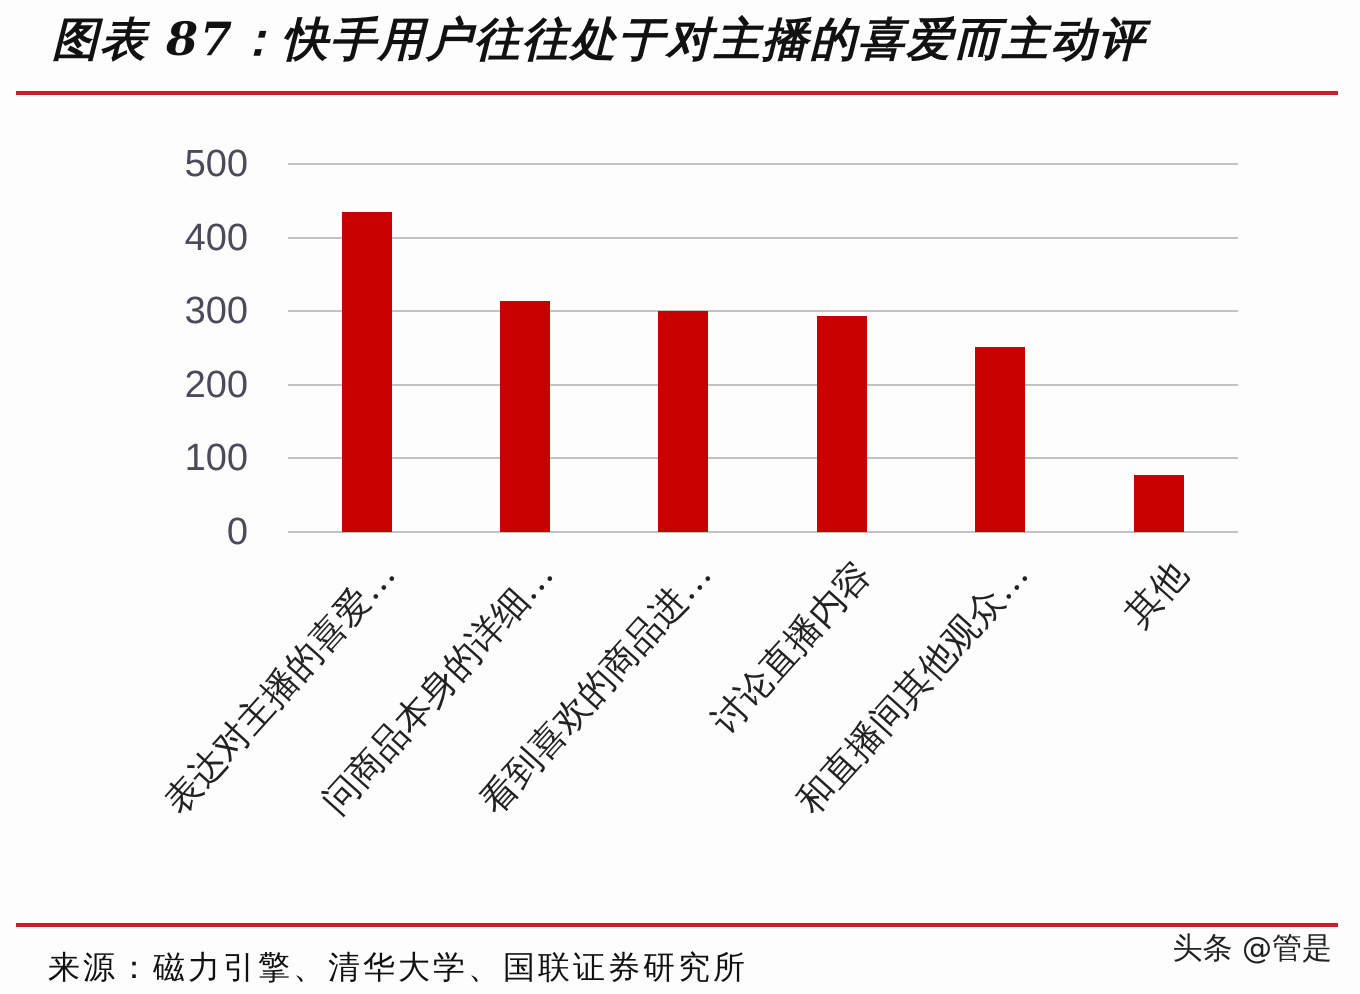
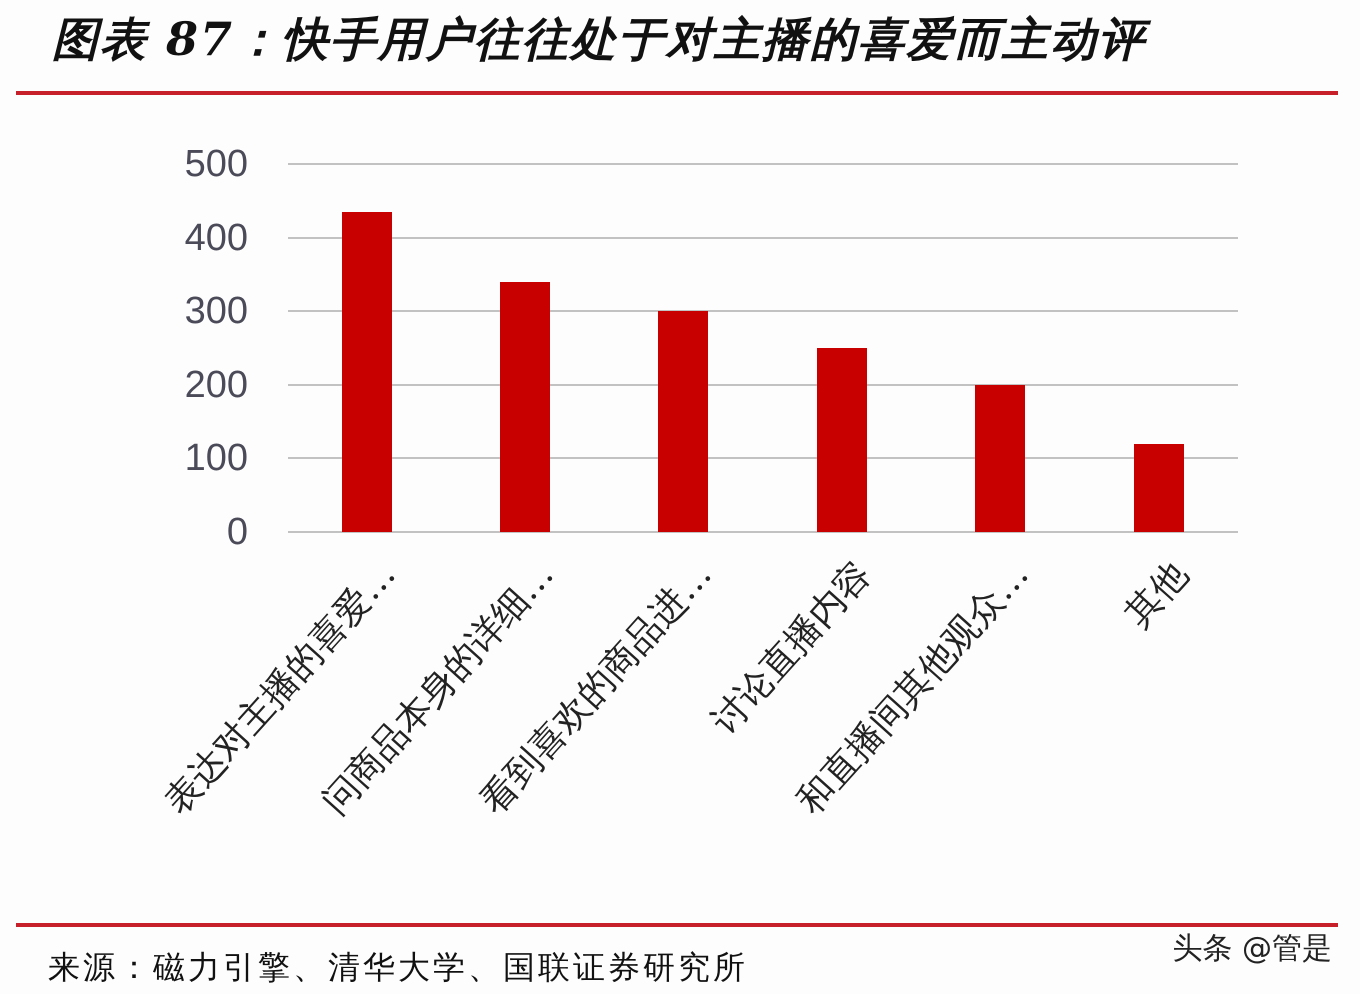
问商品本身的详细…: 310 -> 340
讨论直播内容: 290 -> 250
和直播间其他观众…: 250 -> 200
其他: 80 -> 120
